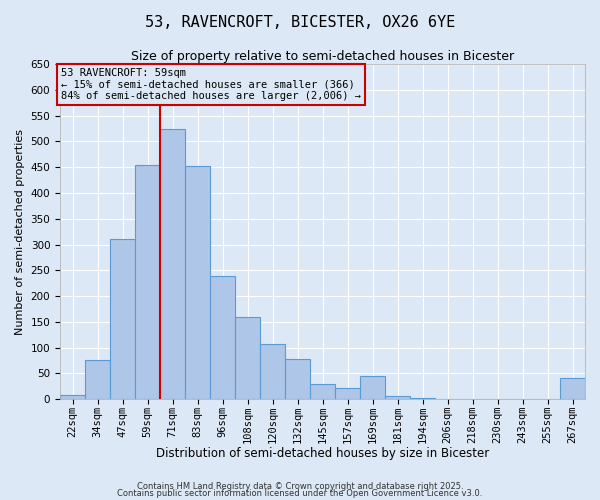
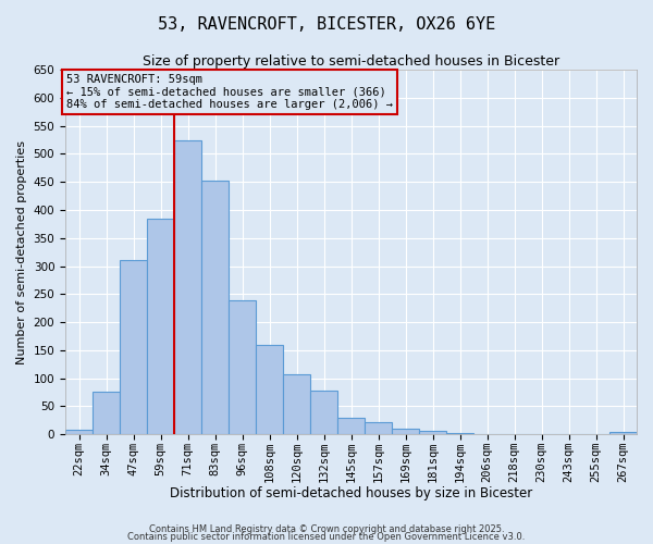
59sqm: 454 -> 385
169sqm: 44 -> 9
267sqm: 40 -> 4
